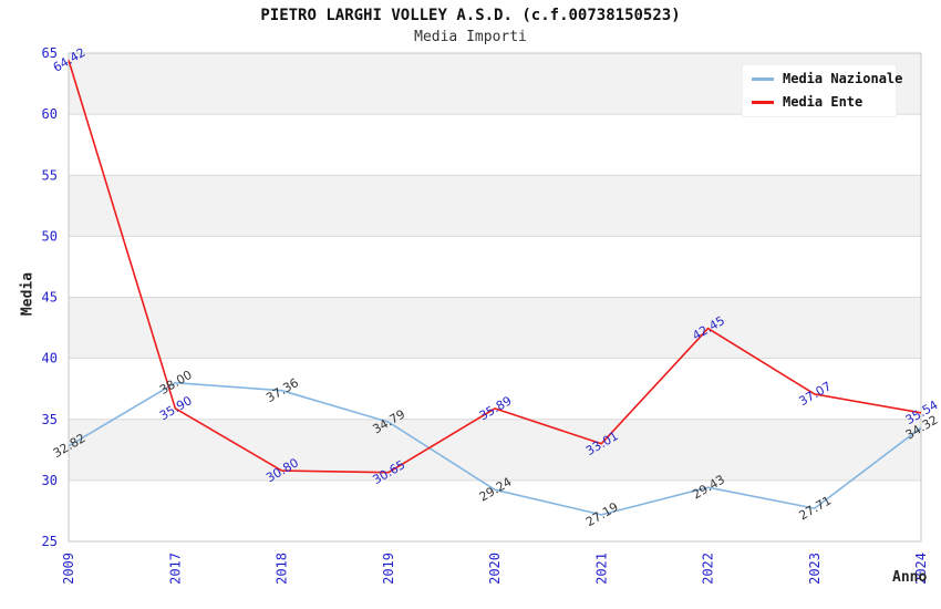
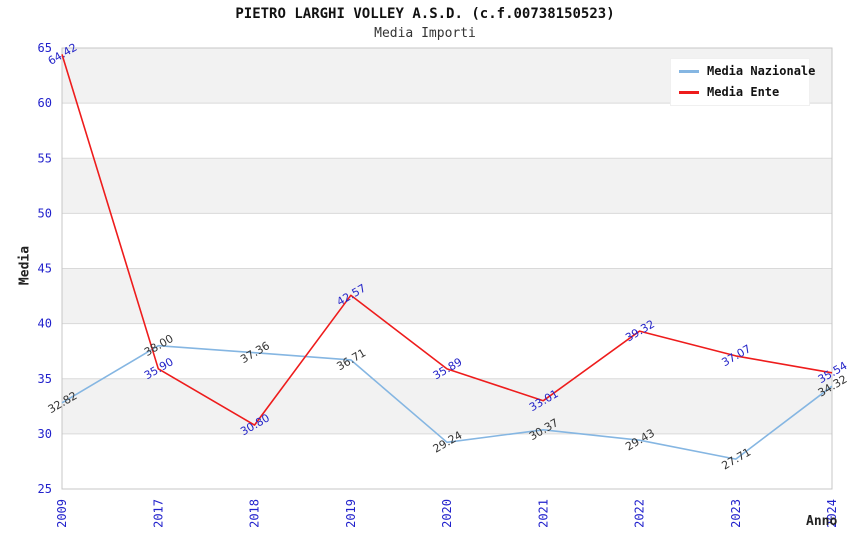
Media Nazionale/2019: 34.79 -> 36.71
Media Ente/2019: 30.65 -> 42.57
Media Nazionale/2021: 27.19 -> 30.37
Media Ente/2022: 42.45 -> 39.32
